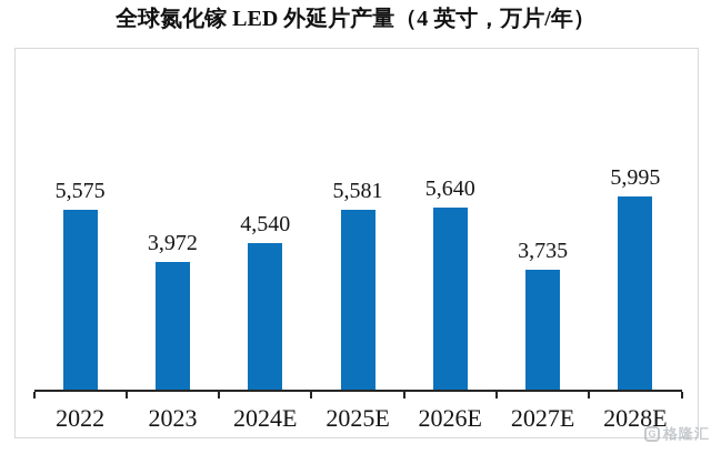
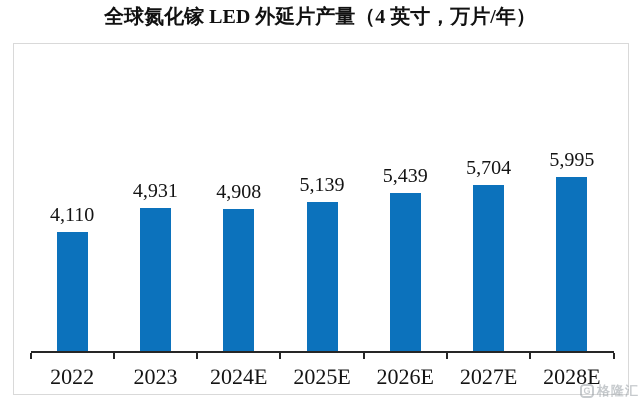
2022: 5,575 -> 4,110
2023: 3,972 -> 4,931
2024E: 4,540 -> 4,908
2025E: 5,581 -> 5,139
2026E: 5,640 -> 5,439
2027E: 3,735 -> 5,704
